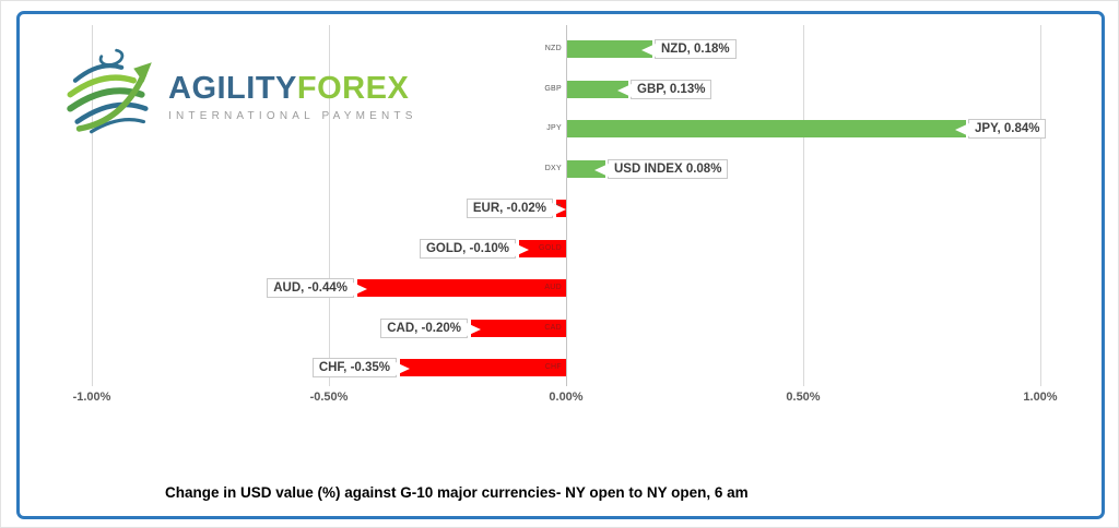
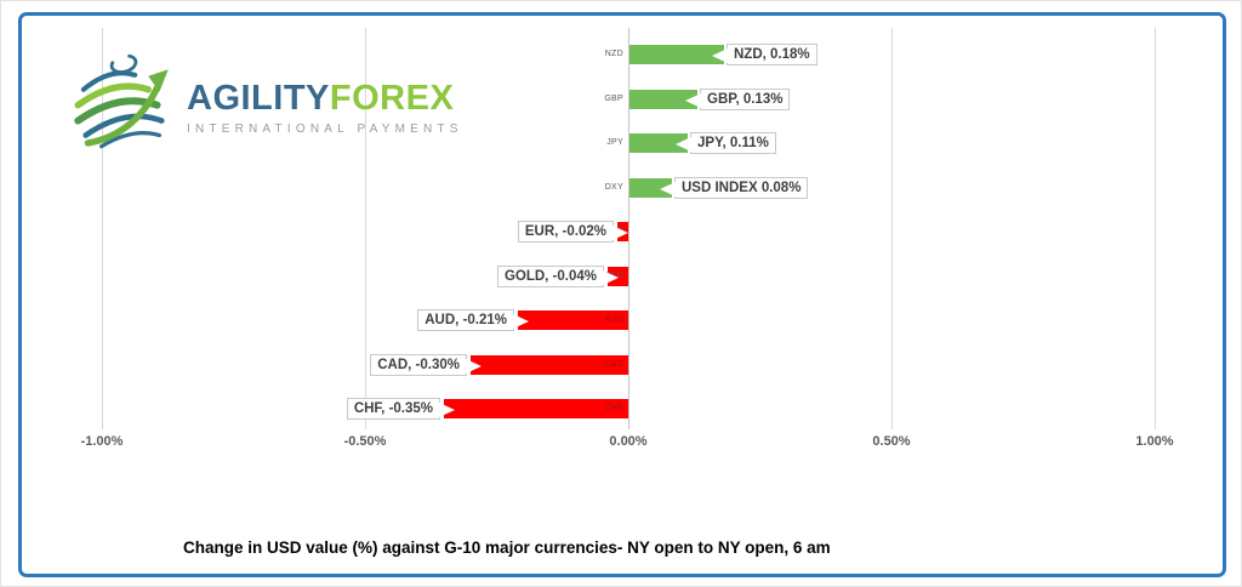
JPY: 0.84% -> 0.11%
GOLD: -0.10% -> -0.04%
AUD: -0.44% -> -0.21%
CAD: -0.20% -> -0.30%
